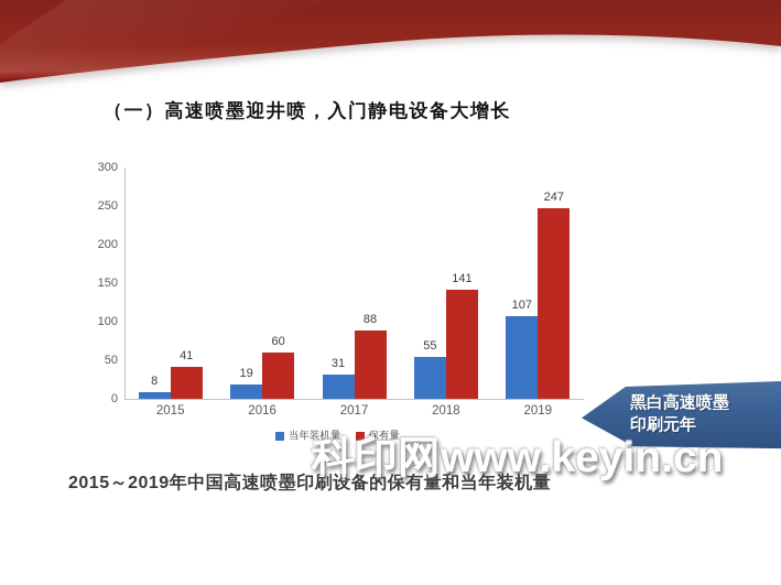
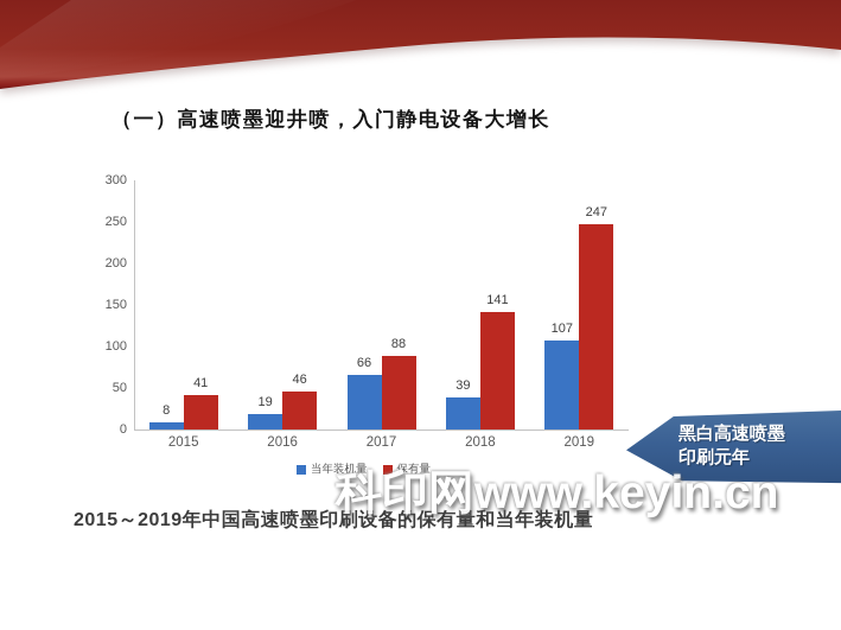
保有量/2016: 60 -> 46
当年装机量/2017: 31 -> 66
当年装机量/2018: 55 -> 39
